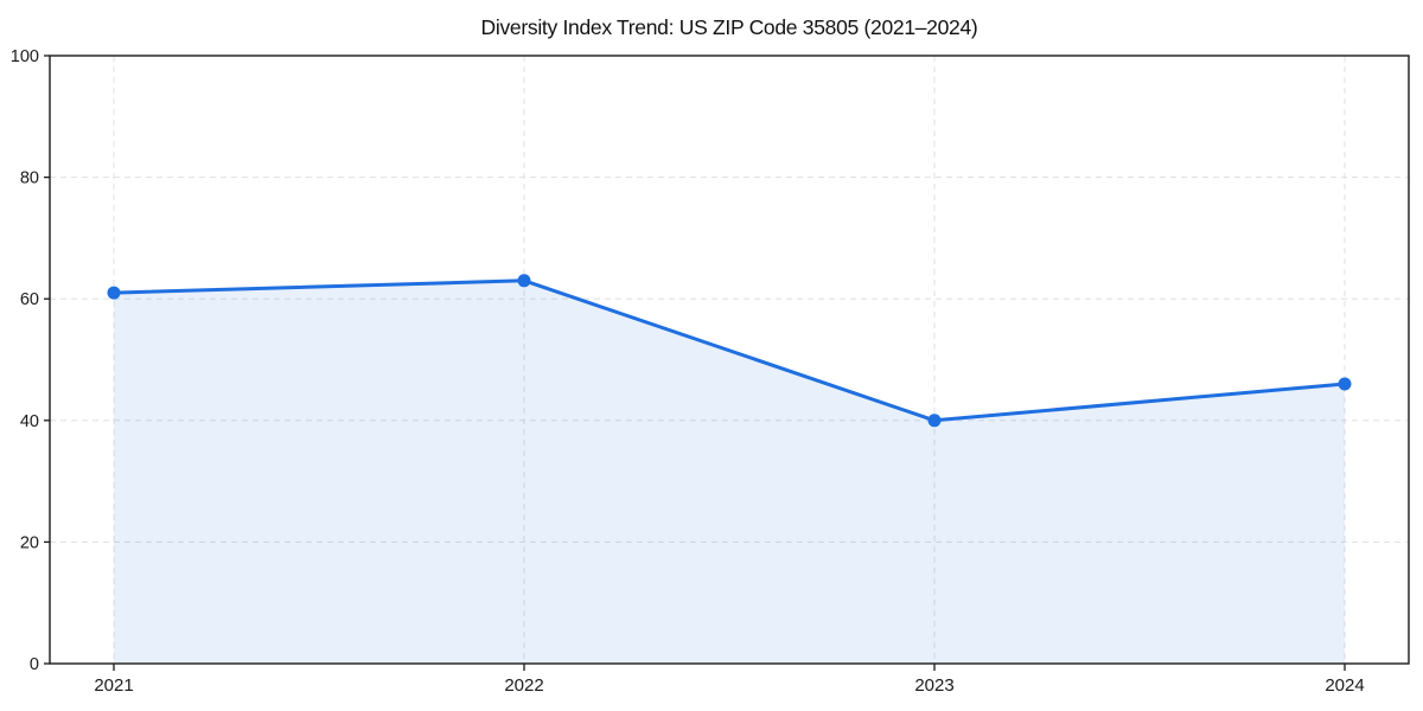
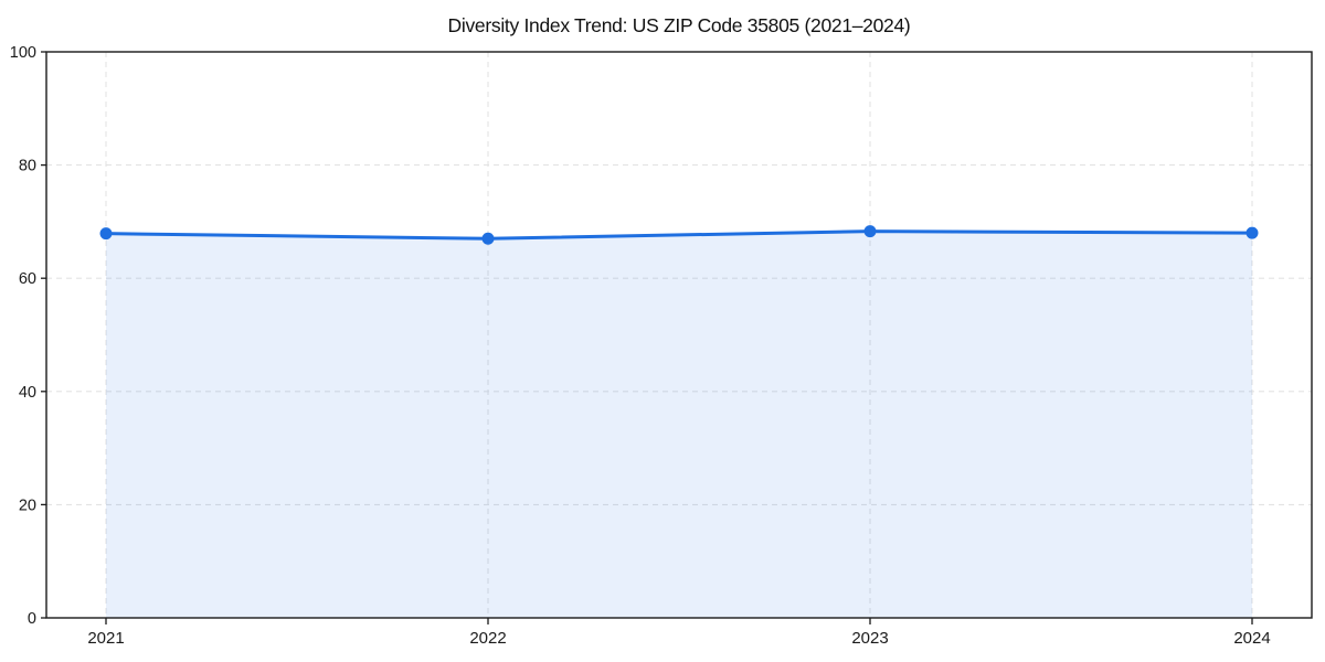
2021: 61 -> 68
2022: 63 -> 67
2023: 40 -> 68
2024: 46 -> 68
